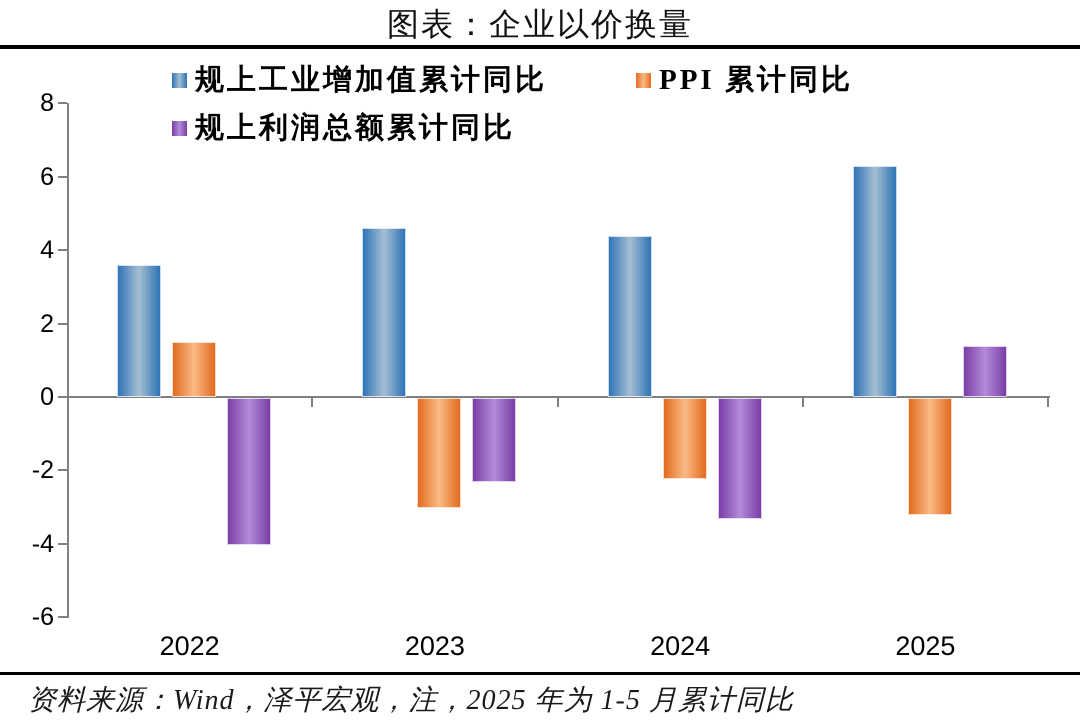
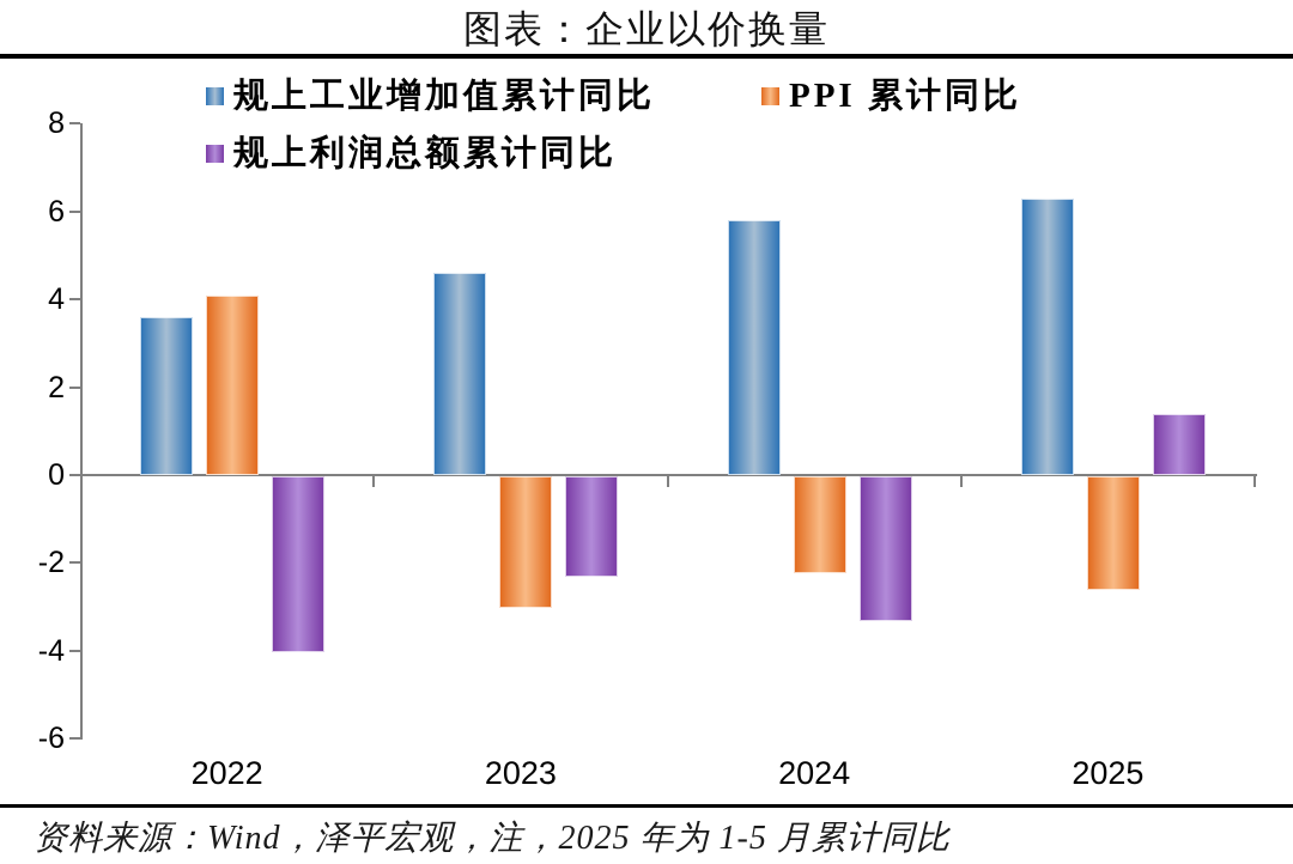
PPI 累计同比/2022: 1.5 -> 4.1
规上工业增加值累计同比/2024: 4.4 -> 5.8
PPI 累计同比/2025: -3.2 -> -2.6
